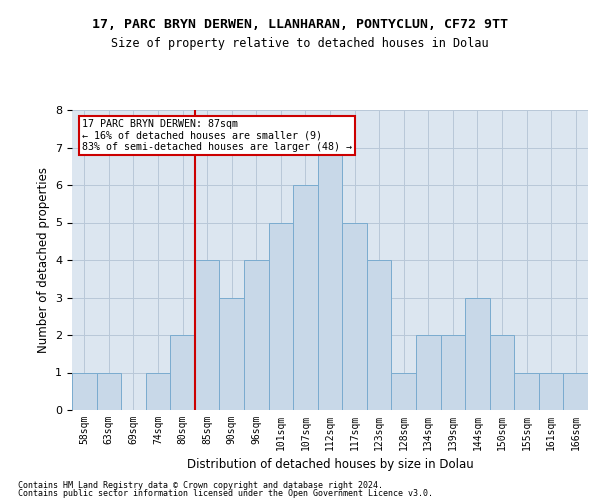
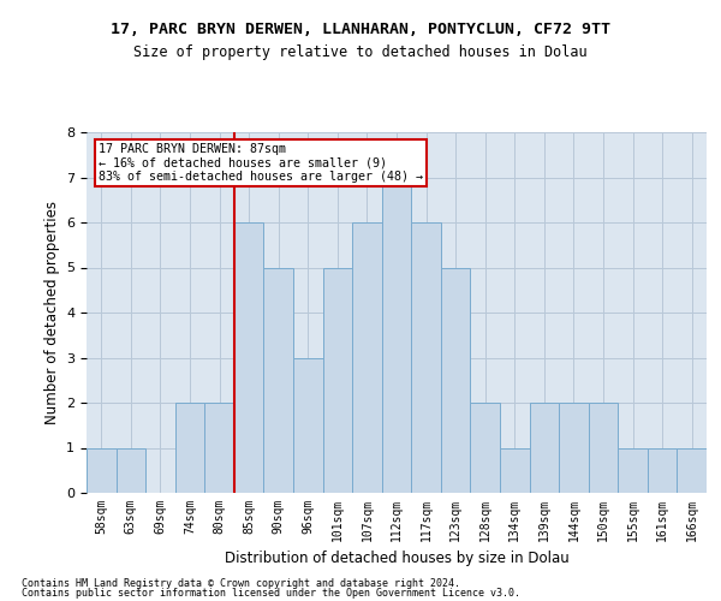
74sqm: 1 -> 2
85sqm: 4 -> 6
90sqm: 3 -> 5
96sqm: 4 -> 3
117sqm: 5 -> 6
123sqm: 4 -> 5
128sqm: 1 -> 2
134sqm: 2 -> 1
144sqm: 3 -> 2
